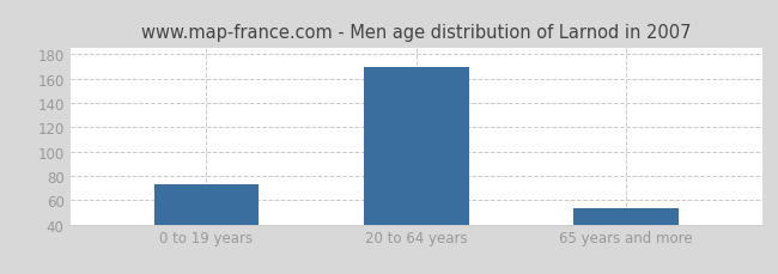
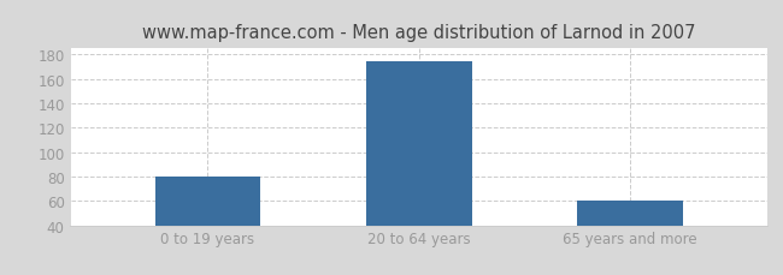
0 to 19 years: 73 -> 80
20 to 64 years: 170 -> 175
65 years and more: 53 -> 60
